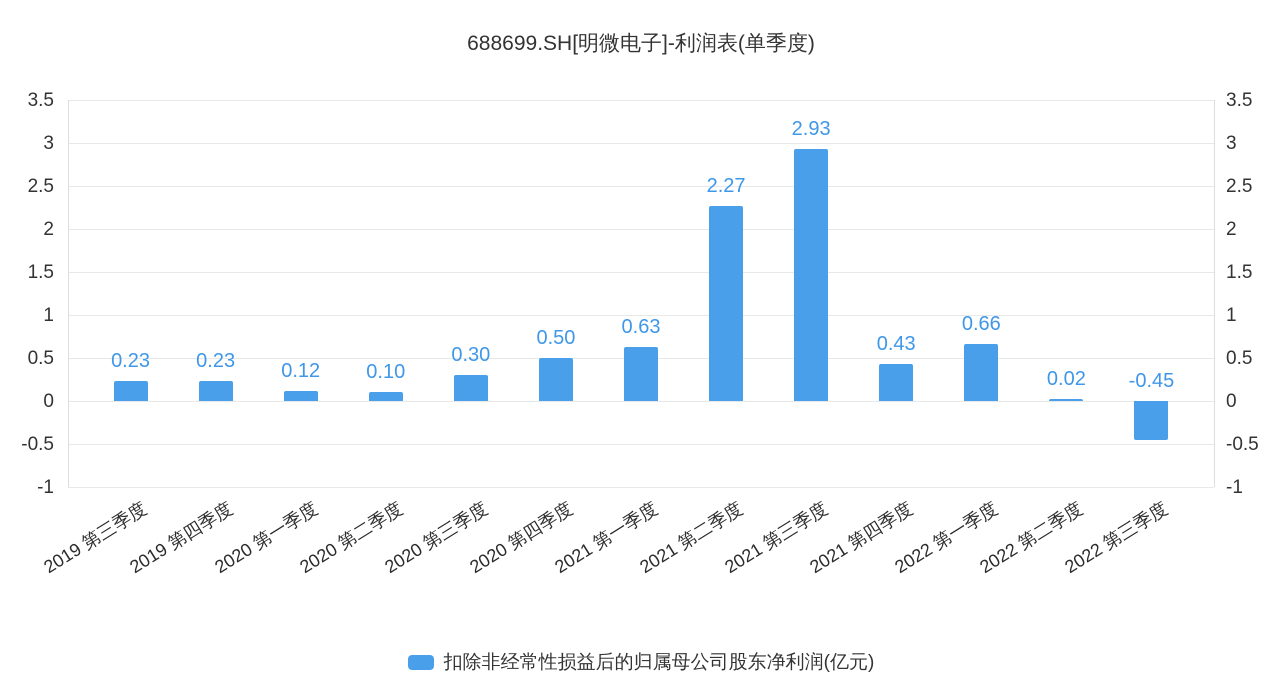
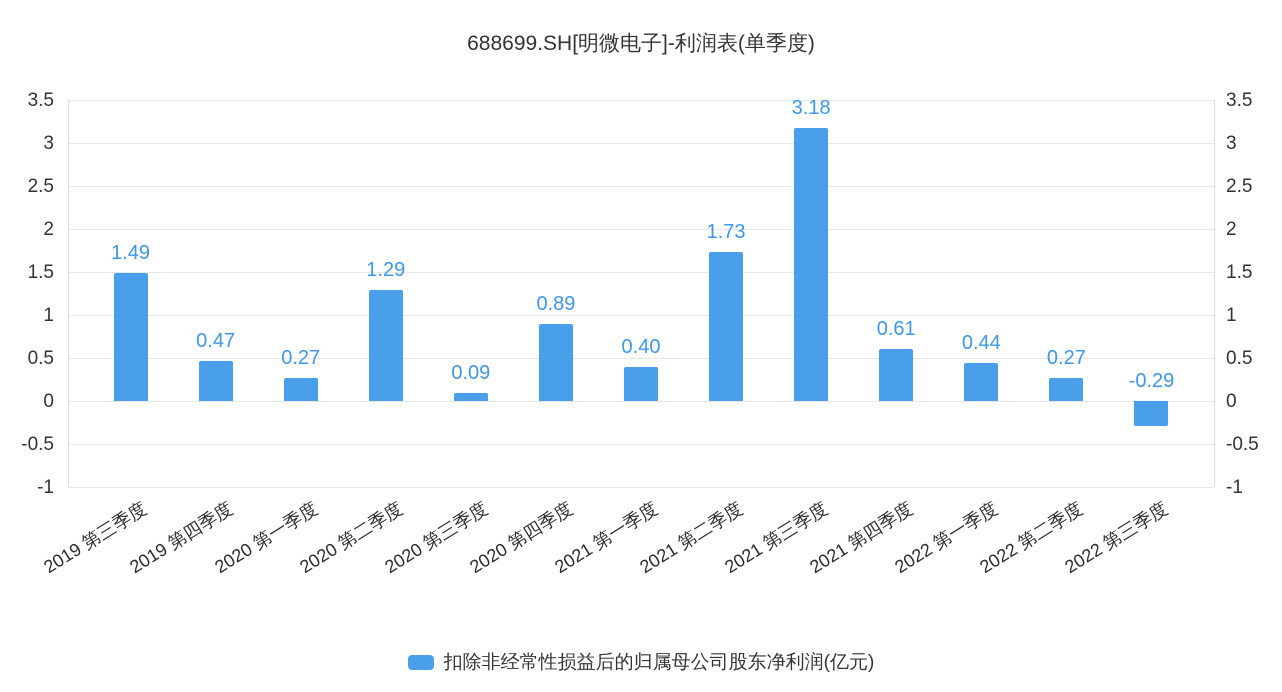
2019 第三季度: 0.23 -> 1.49
2019 第四季度: 0.23 -> 0.47
2020 第一季度: 0.12 -> 0.27
2020 第二季度: 0.10 -> 1.29
2020 第三季度: 0.30 -> 0.09
2020 第四季度: 0.50 -> 0.89
2021 第一季度: 0.63 -> 0.40
2021 第二季度: 2.27 -> 1.73
2021 第三季度: 2.93 -> 3.18
2021 第四季度: 0.43 -> 0.61
2022 第一季度: 0.66 -> 0.44
2022 第二季度: 0.02 -> 0.27
2022 第三季度: -0.45 -> -0.29
